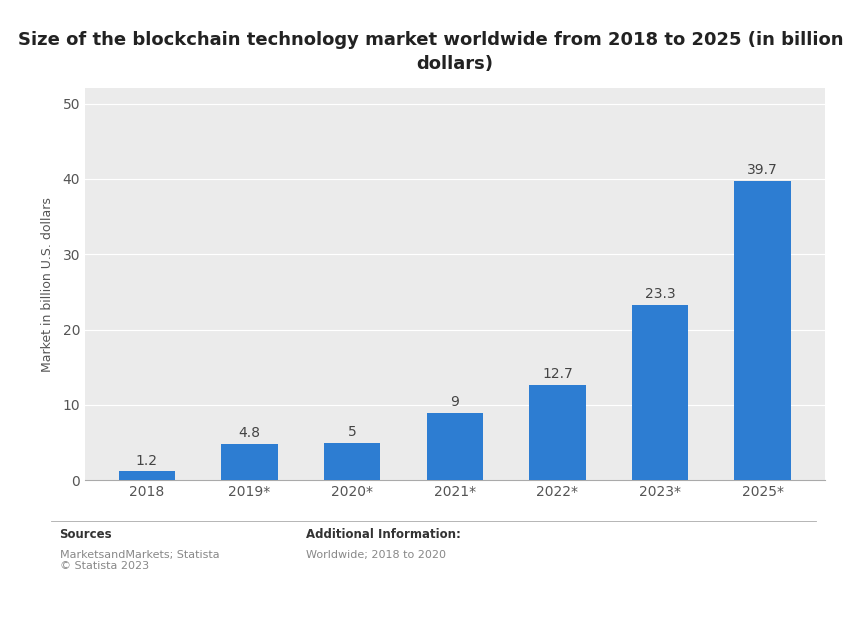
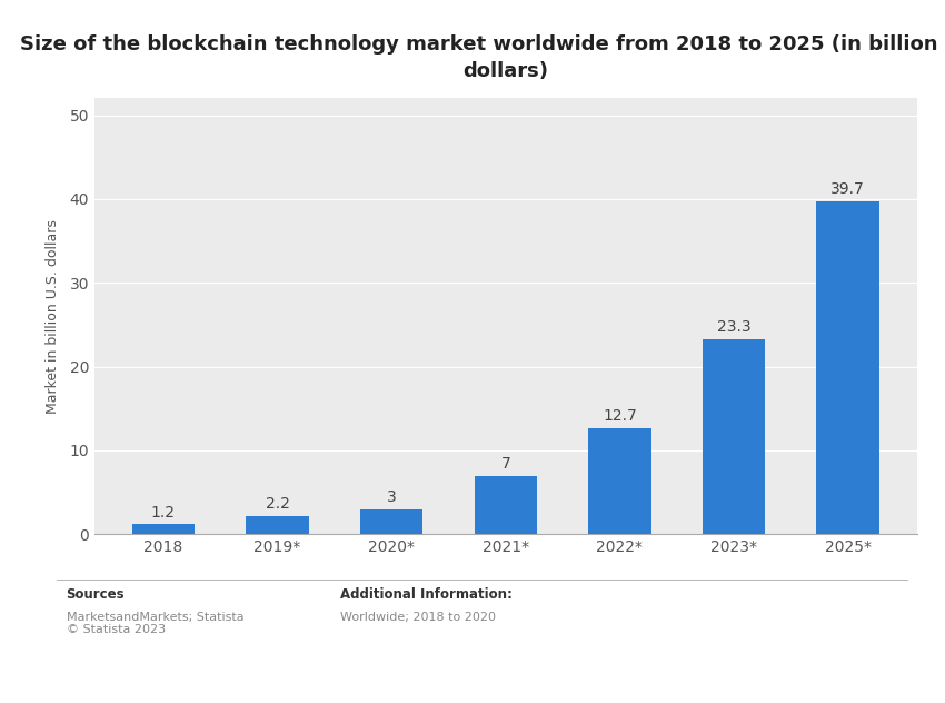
2019*: 4.8 -> 2.2
2020*: 5 -> 3
2021*: 9 -> 7
